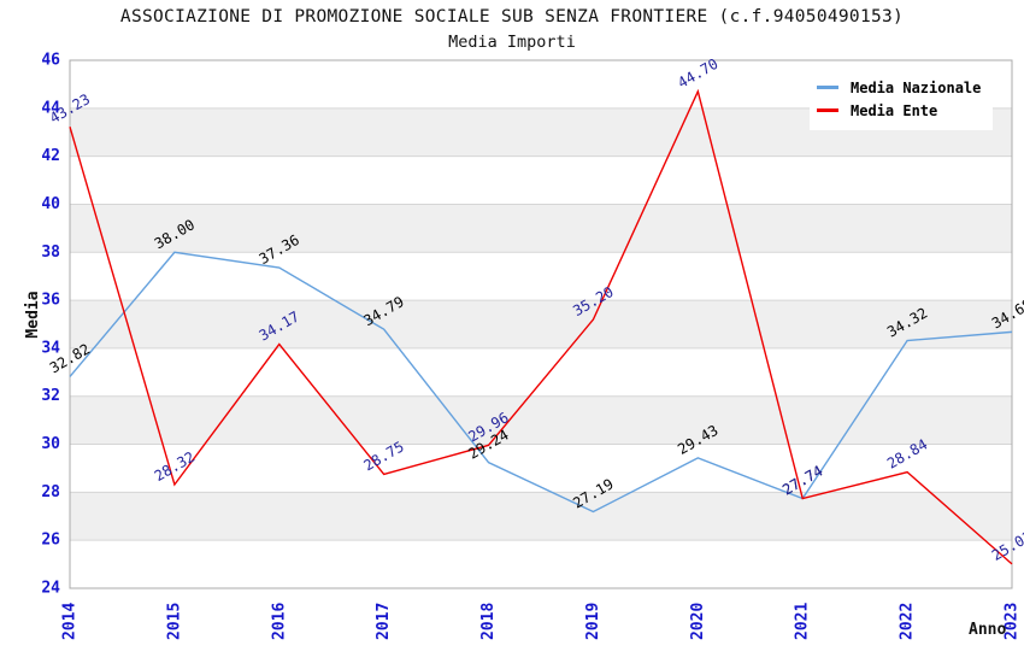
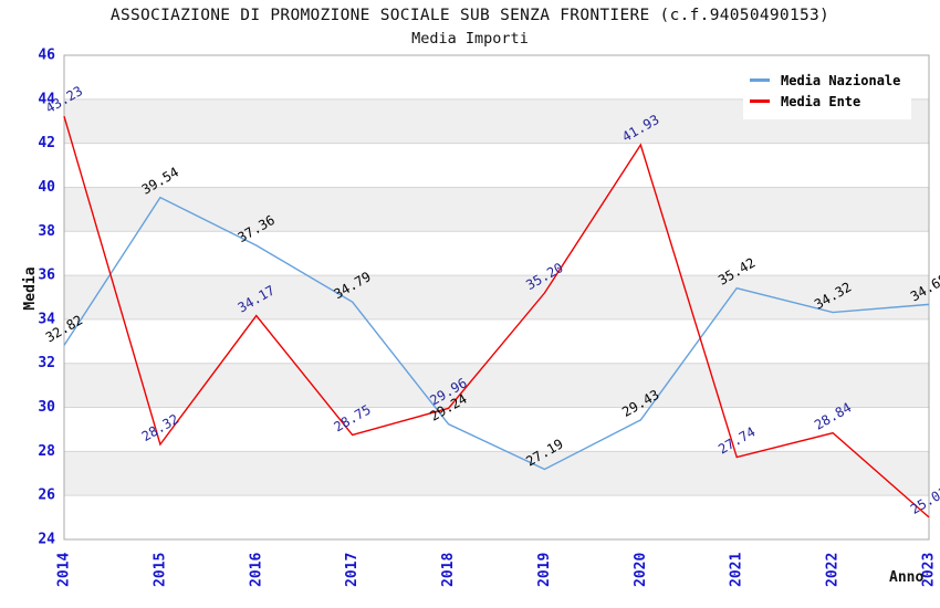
Media Nazionale/2015: 38.00 -> 39.54
Media Ente/2020: 44.70 -> 41.93
Media Nazionale/2021: 27.74 -> 35.42
